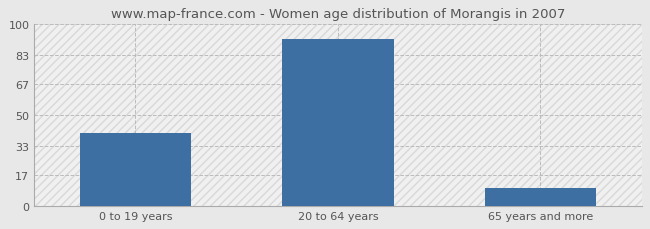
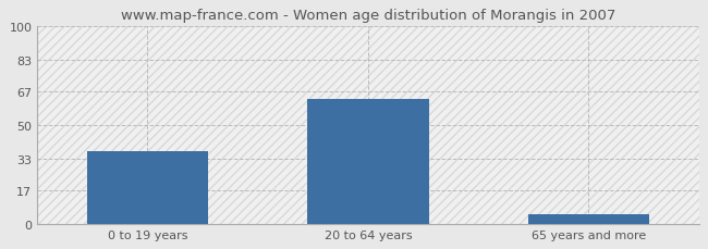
0 to 19 years: 40 -> 37
20 to 64 years: 92 -> 63
65 years and more: 10 -> 5
